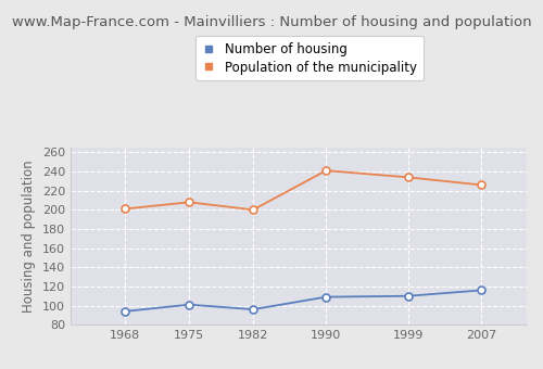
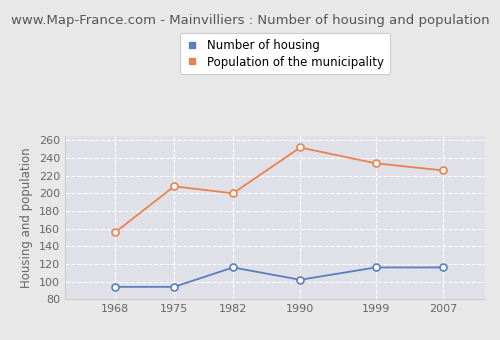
Population of the municipality/1968: 201 -> 156
Number of housing/1975: 101 -> 94
Number of housing/1982: 96 -> 116
Number of housing/1990: 109 -> 102
Population of the municipality/1990: 241 -> 252
Number of housing/1999: 110 -> 116
